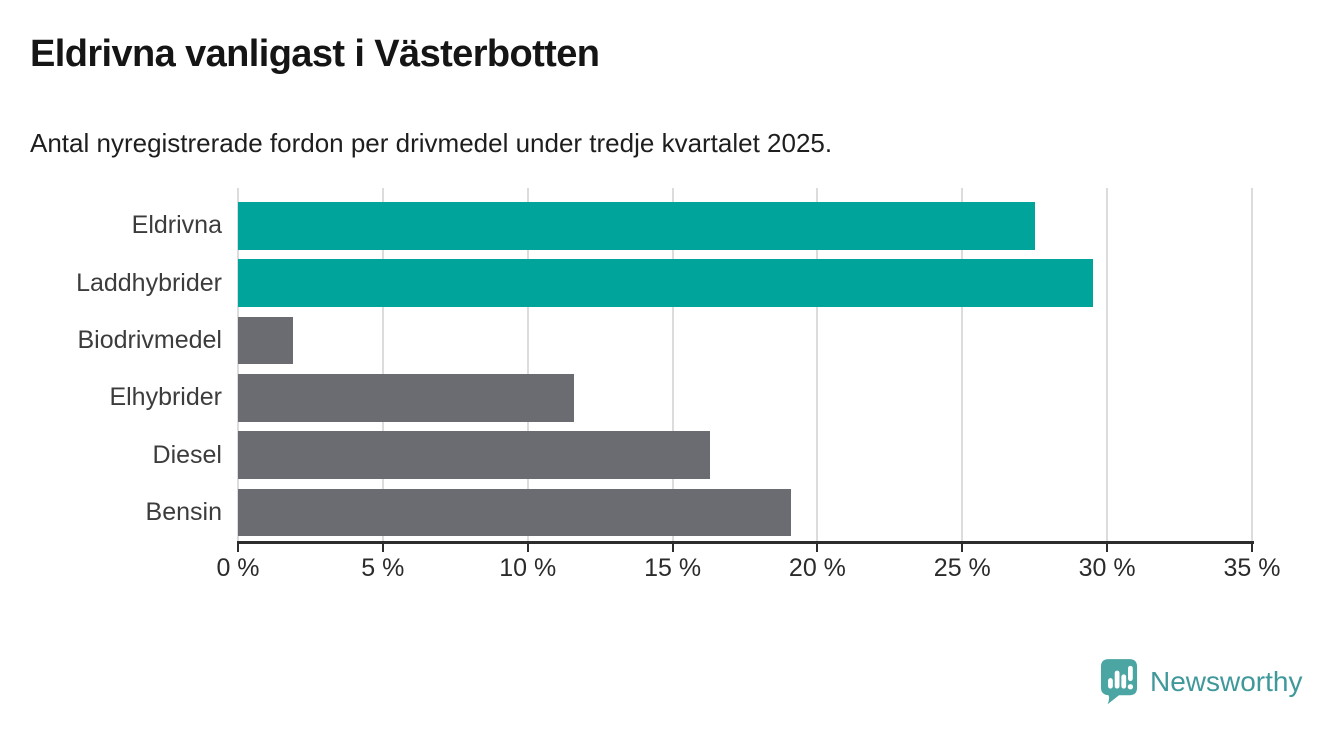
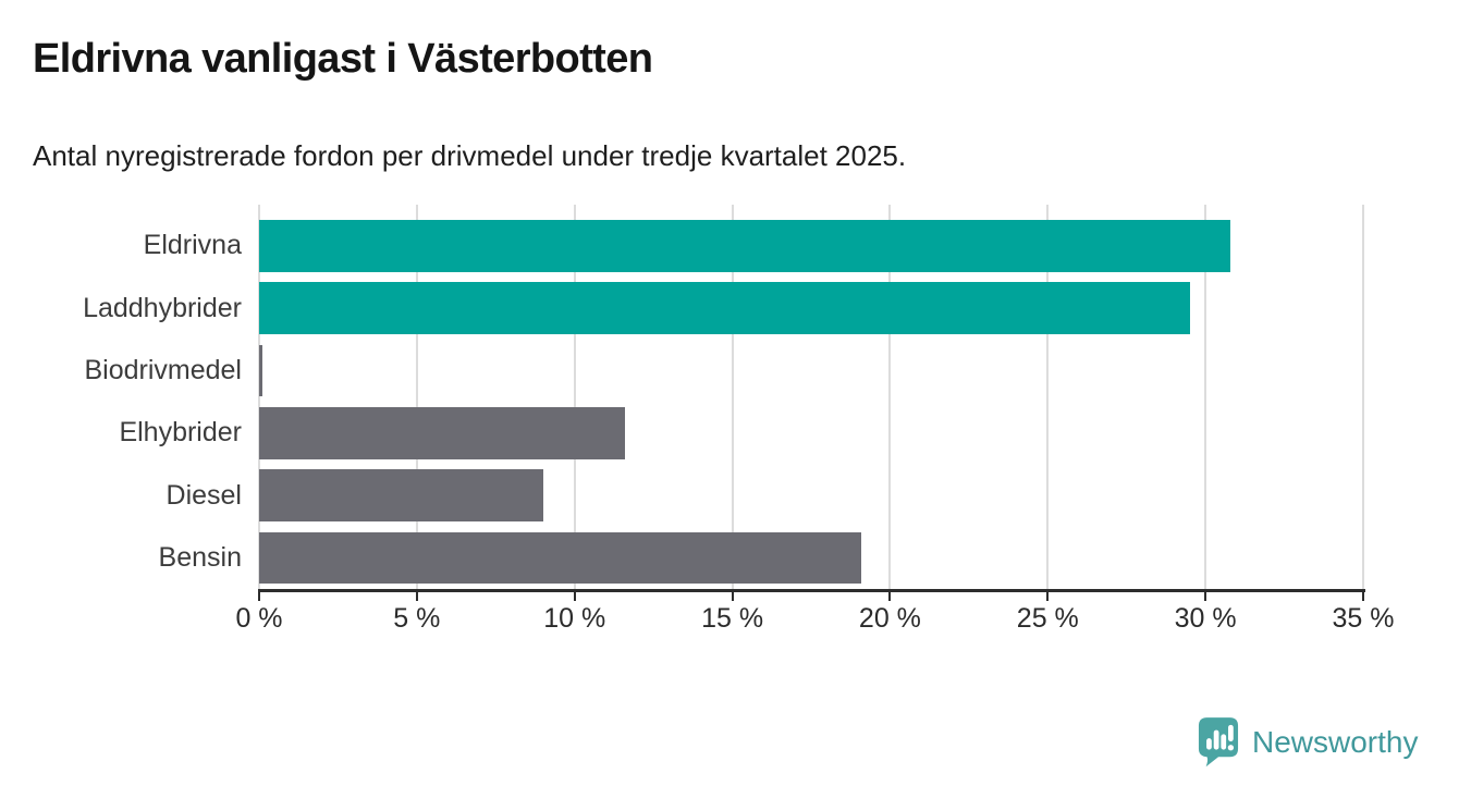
Eldrivna: 27.5% -> 30.8%
Biodrivmedel: 1.9% -> 0.1%
Diesel: 16.3% -> 9.0%
